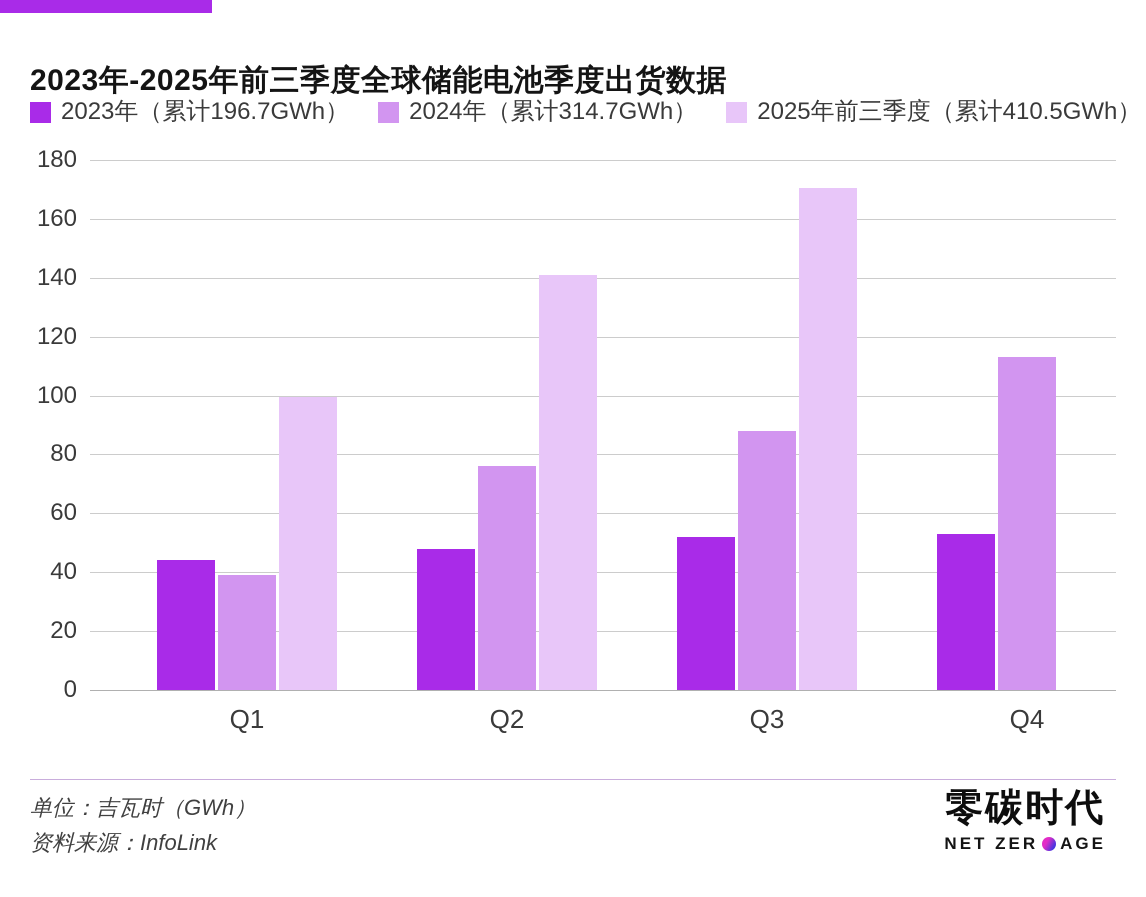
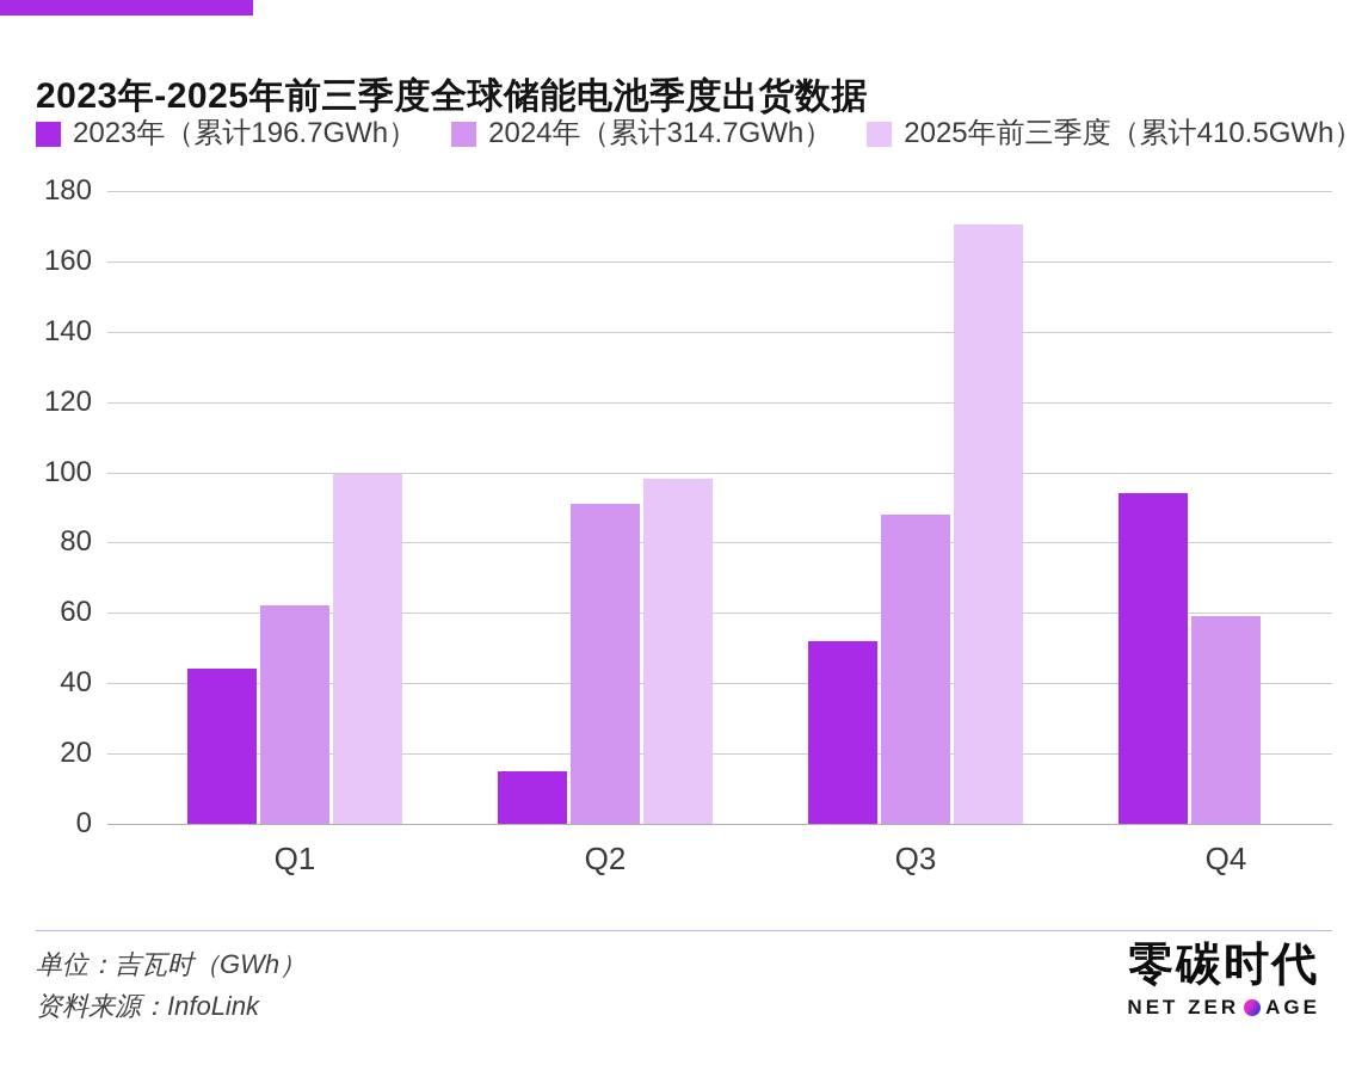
2024年（累计314.7GWh）/Q1: 39 -> 62
2023年（累计196.7GWh）/Q2: 48 -> 15
2024年（累计314.7GWh）/Q2: 76 -> 91
2025年前三季度（累计410.5GWh）/Q2: 141 -> 98
2023年（累计196.7GWh）/Q4: 53 -> 94
2024年（累计314.7GWh）/Q4: 113 -> 59
